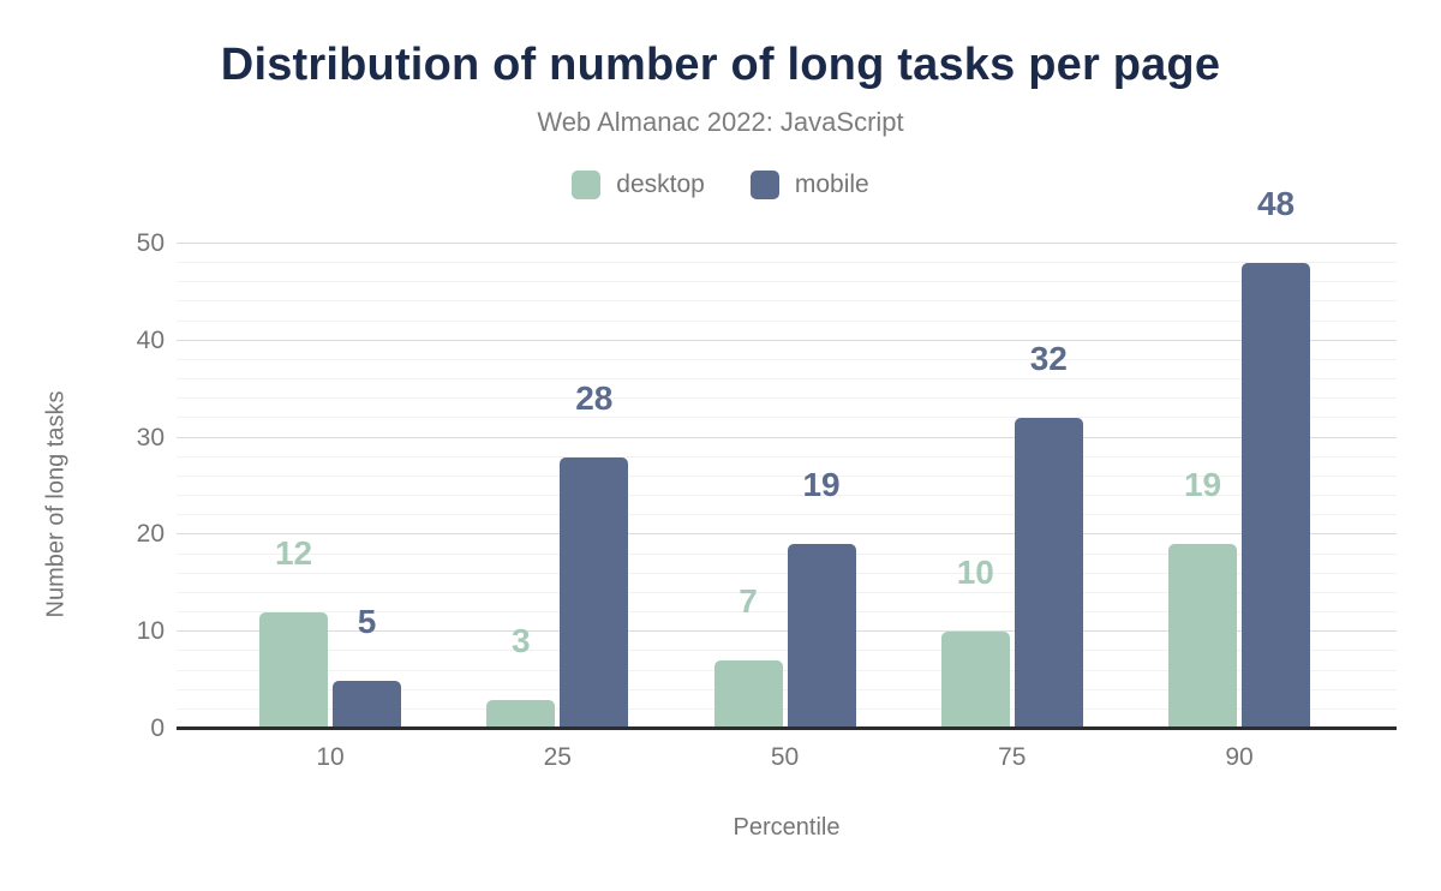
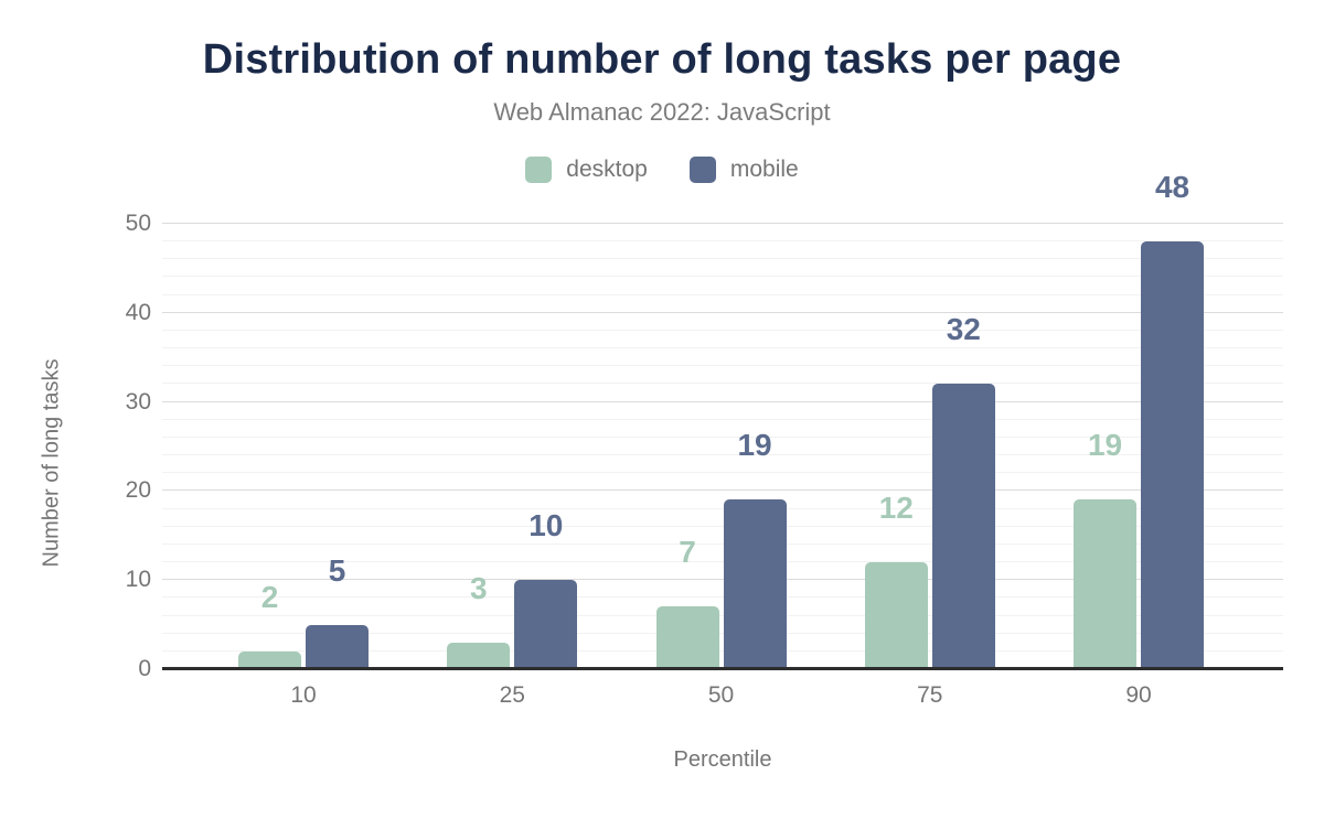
desktop/10: 12 -> 2
mobile/25: 28 -> 10
desktop/75: 10 -> 12
